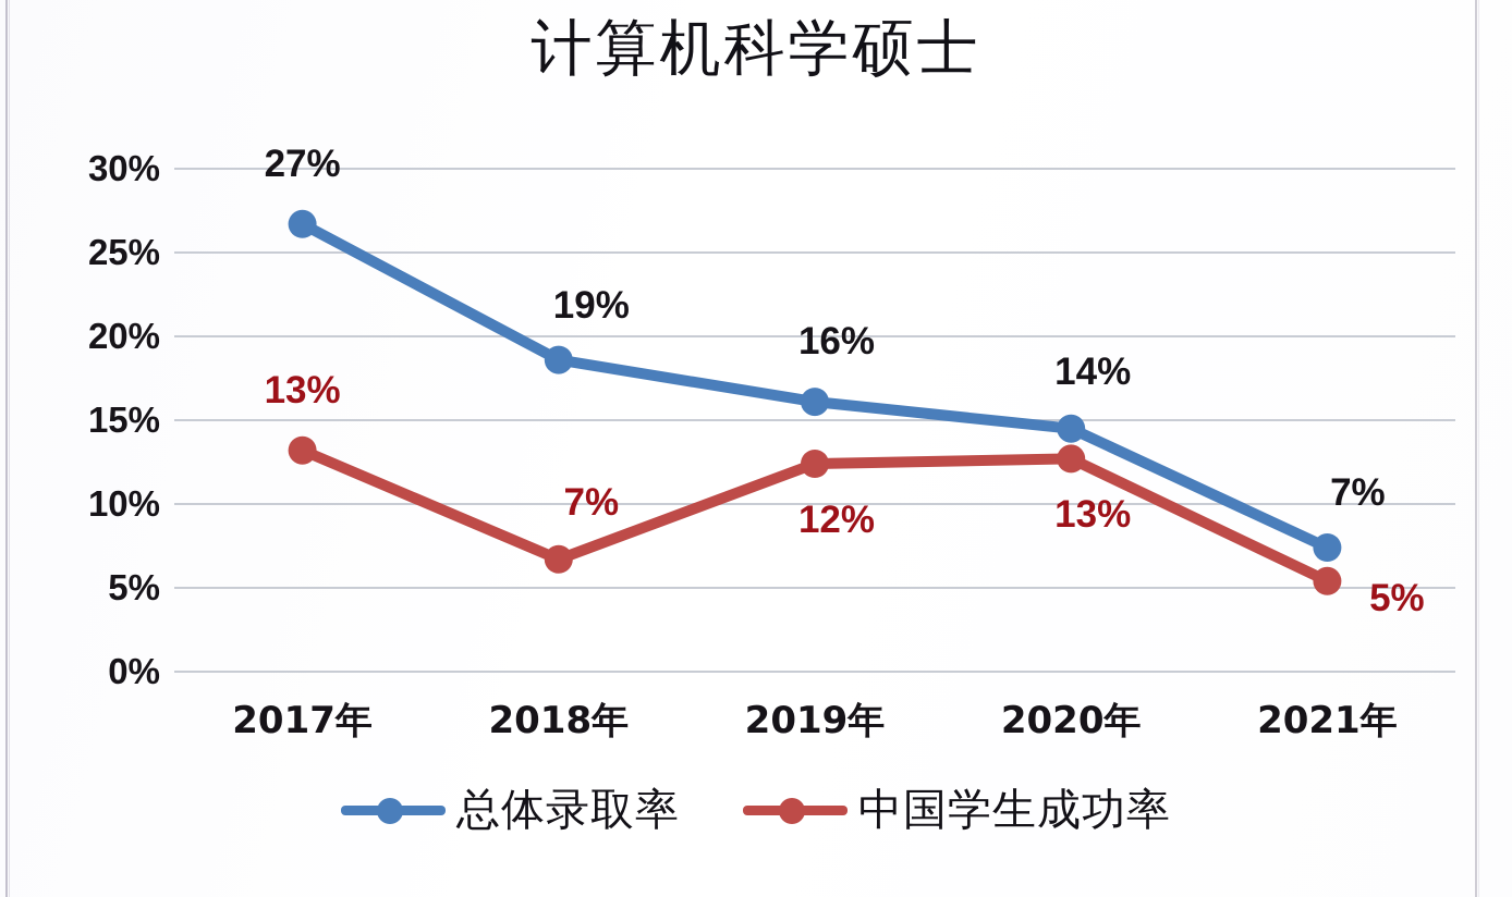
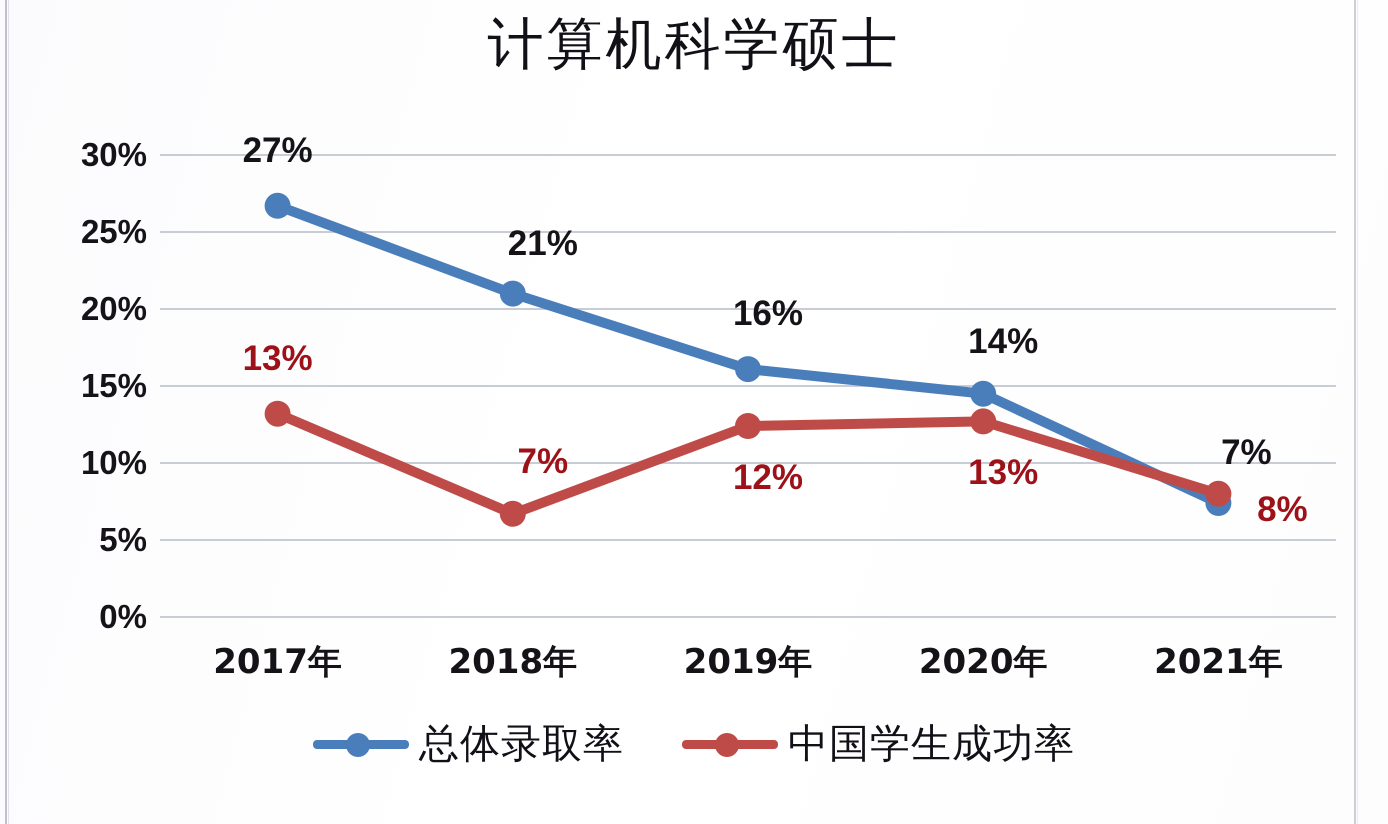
总体录取率/2018年: 19% -> 21%
中国学生成功率/2021年: 5% -> 8%
